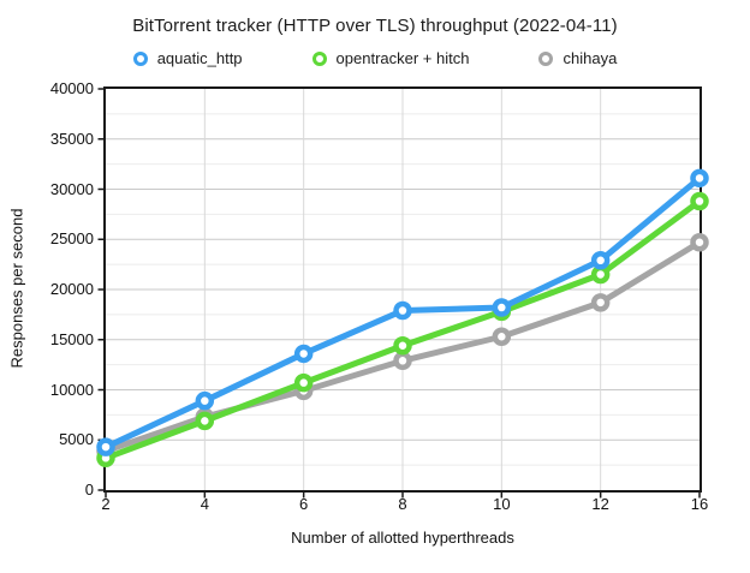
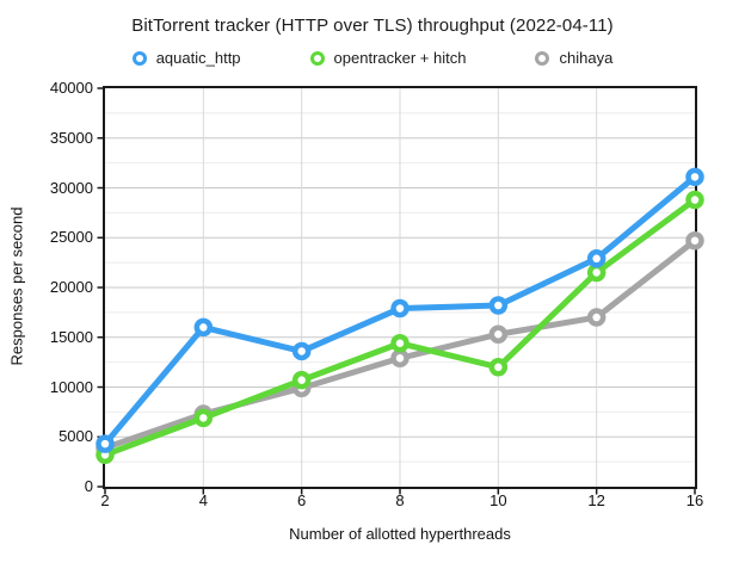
aquatic_http/4: 9000 -> 16000
opentracker + hitch/10: 18000 -> 12000
chihaya/12: 19000 -> 17000
